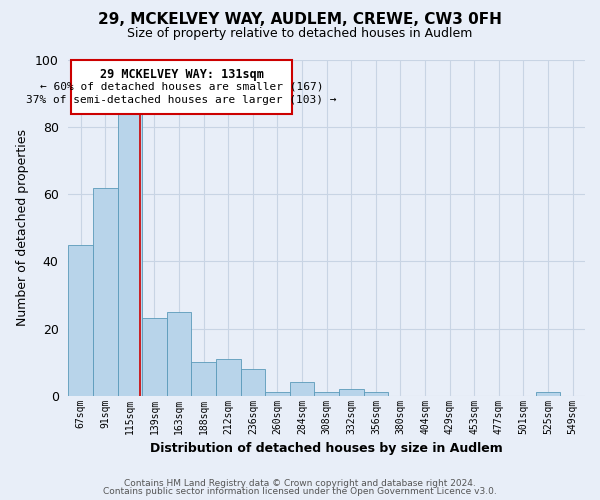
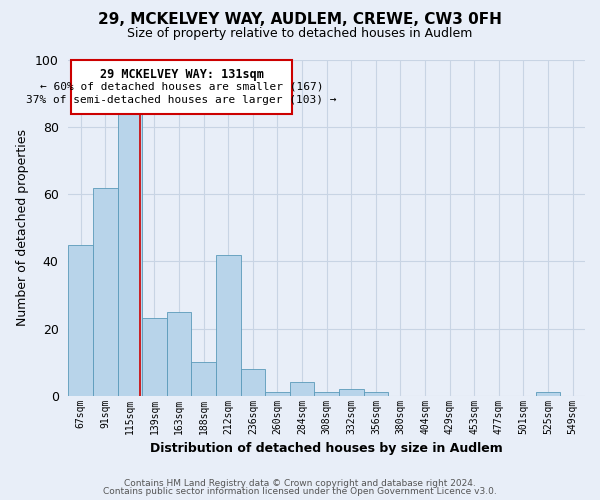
212sqm: 11 -> 42
